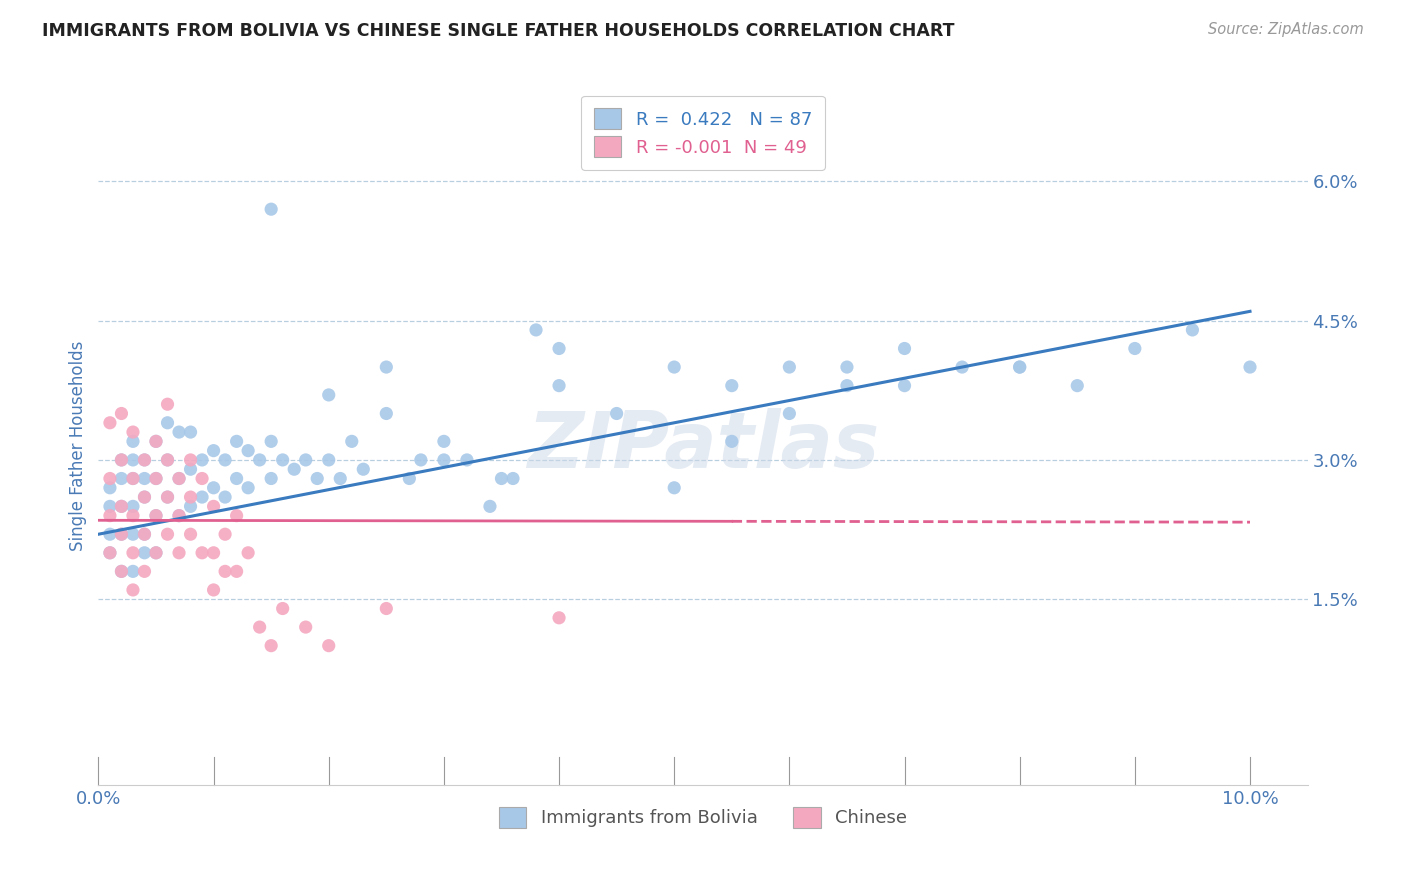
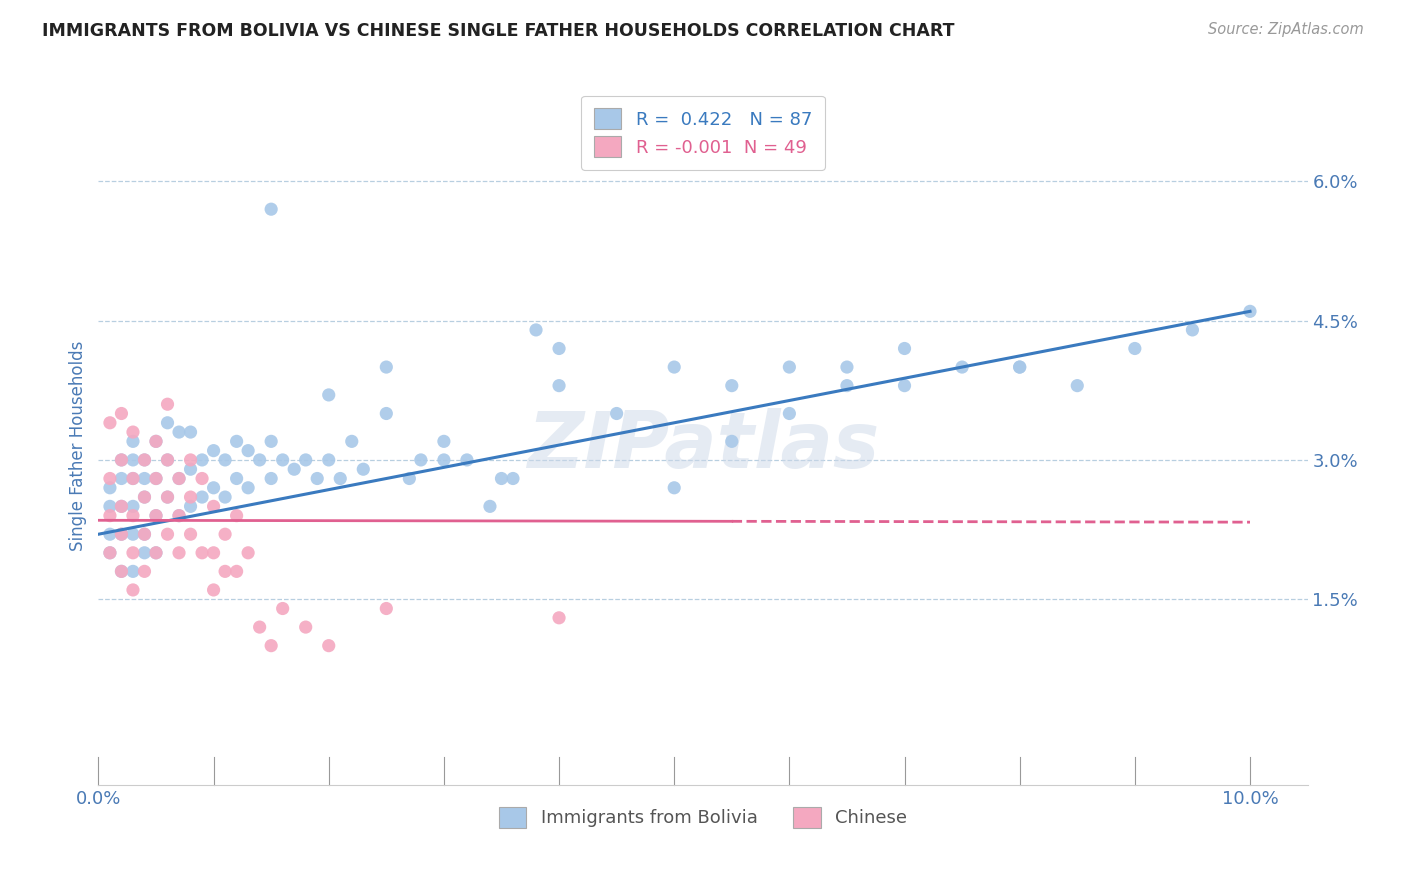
Immigrants from Bolivia/10.0%: 4.0% -> 4.6%
